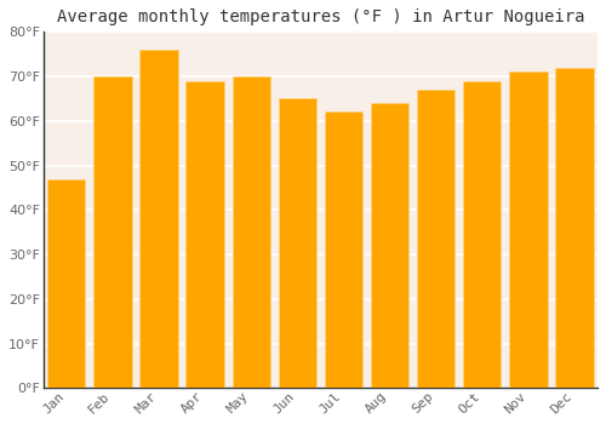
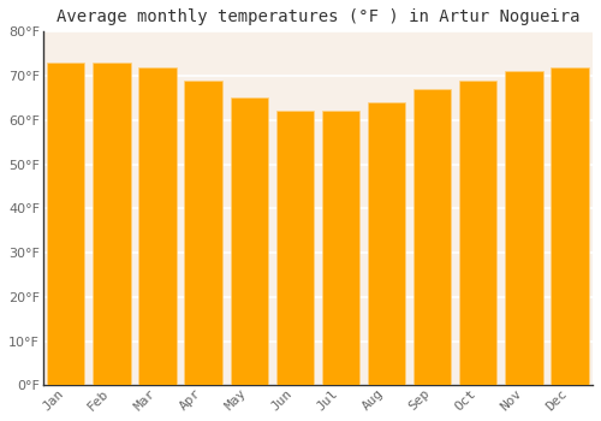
Jan: 47°F -> 73°F
Feb: 70°F -> 73°F
Mar: 76°F -> 72°F
May: 70°F -> 65°F
Jun: 65°F -> 62°F
